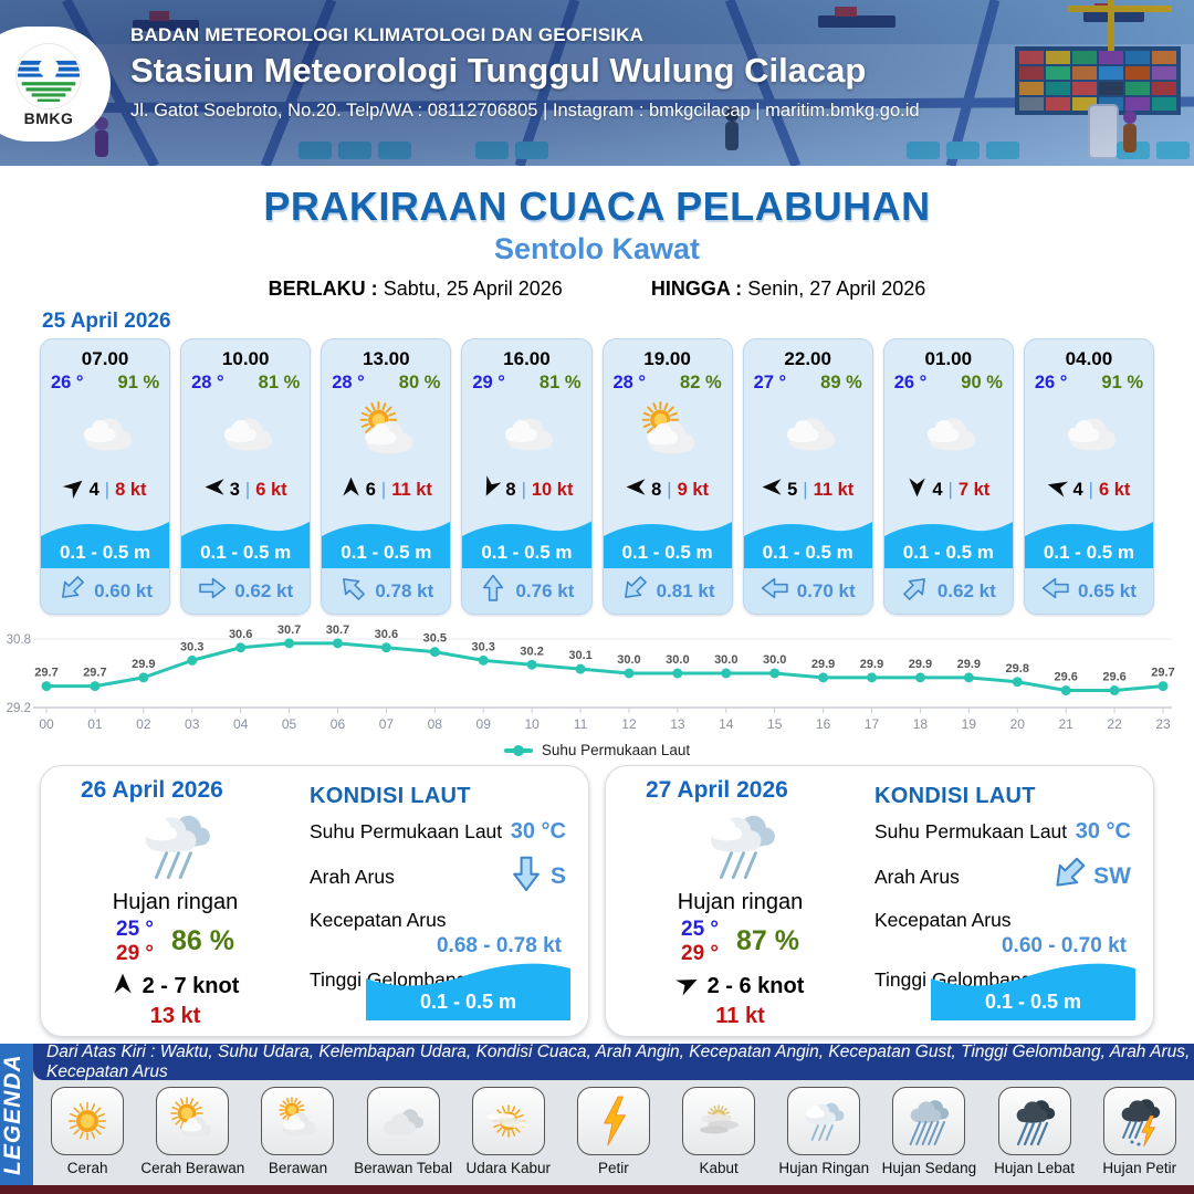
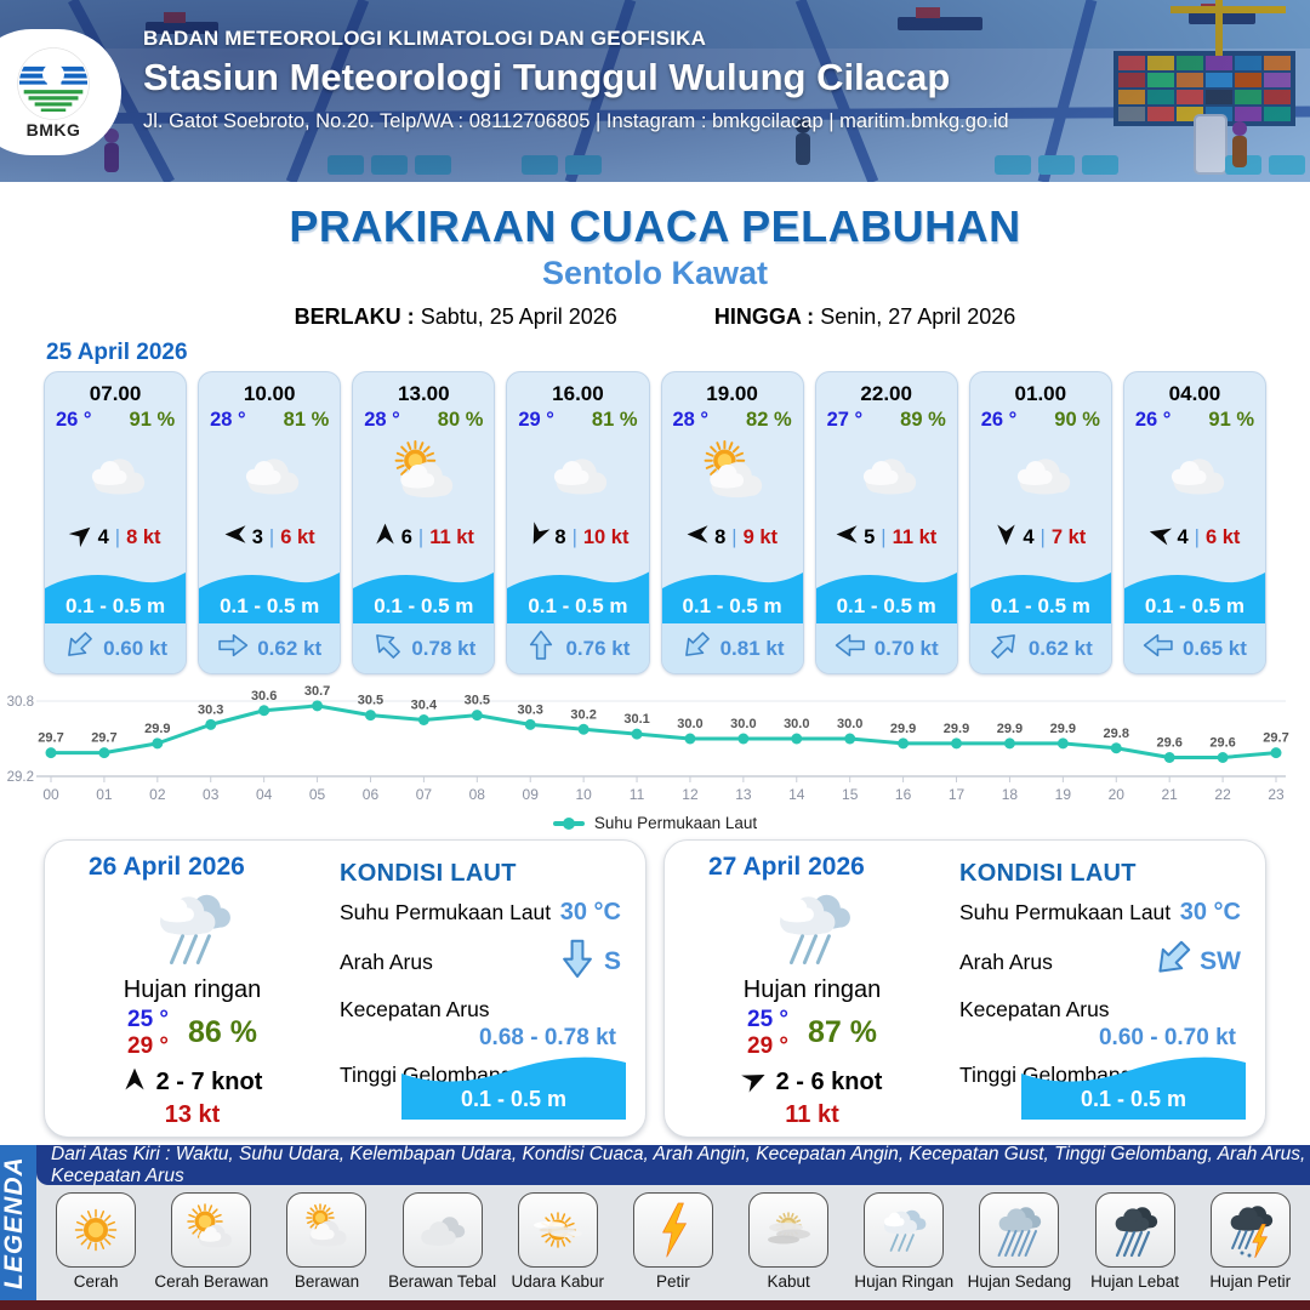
06: 30.7 -> 30.5
07: 30.6 -> 30.4
